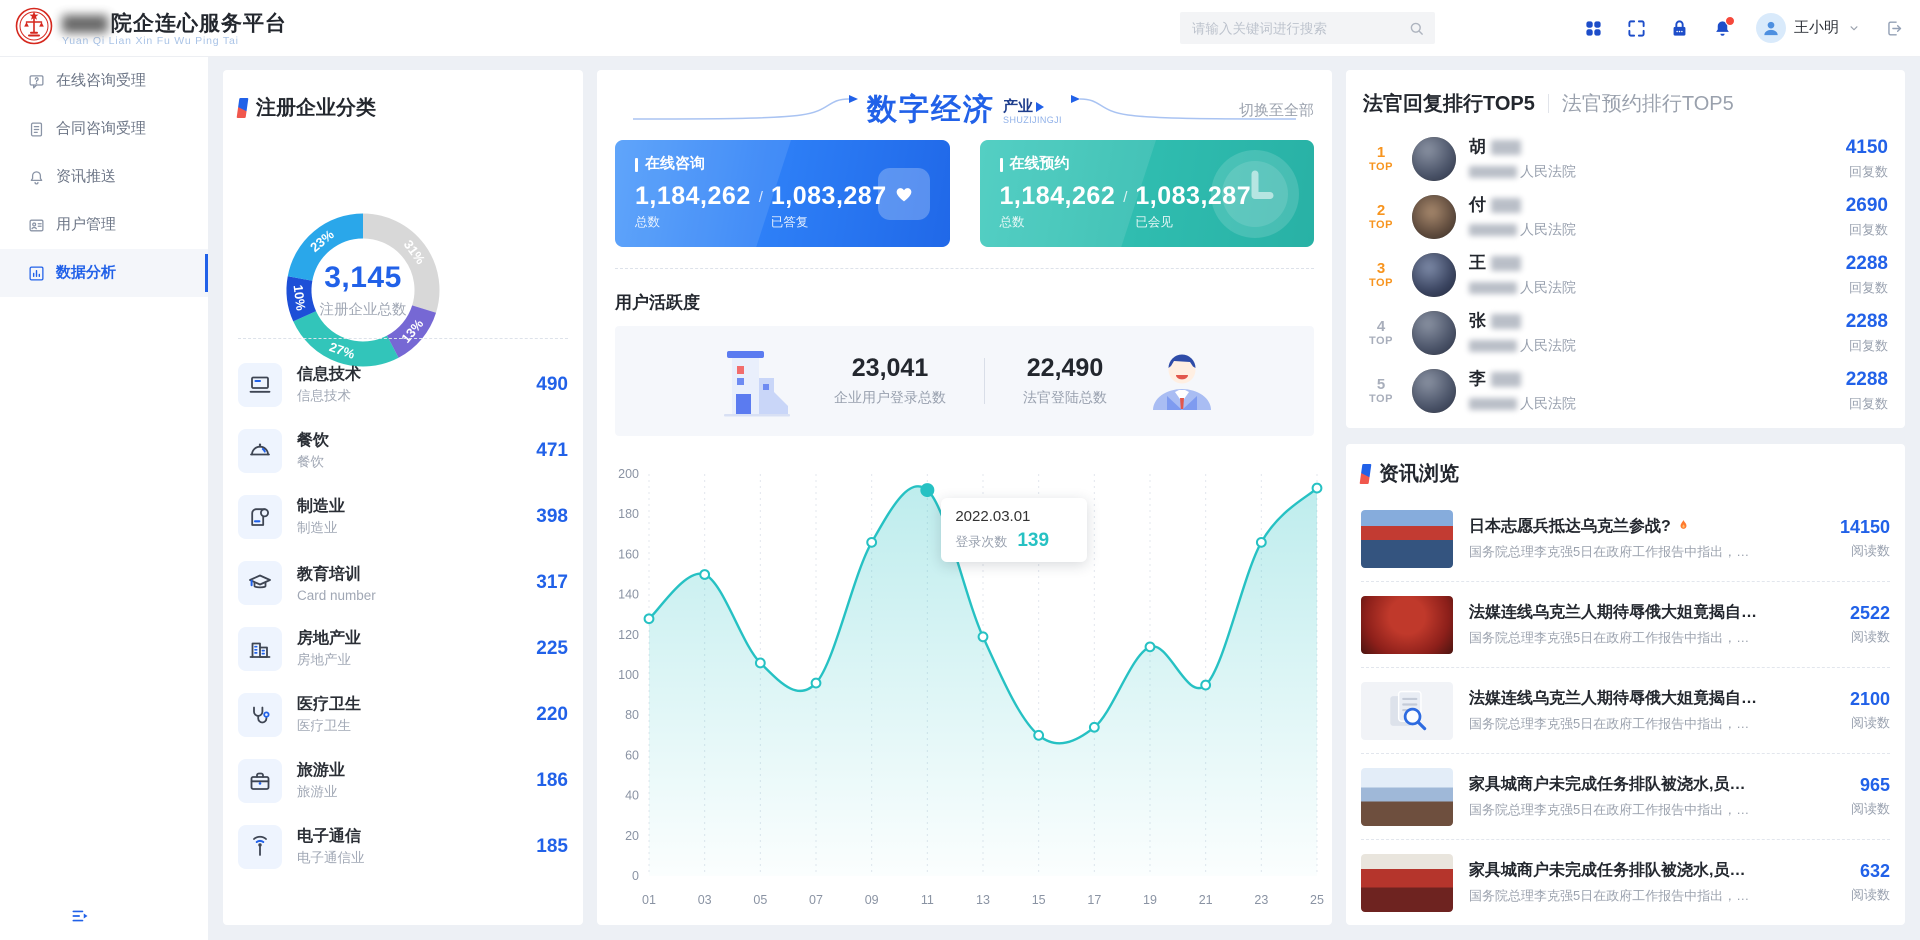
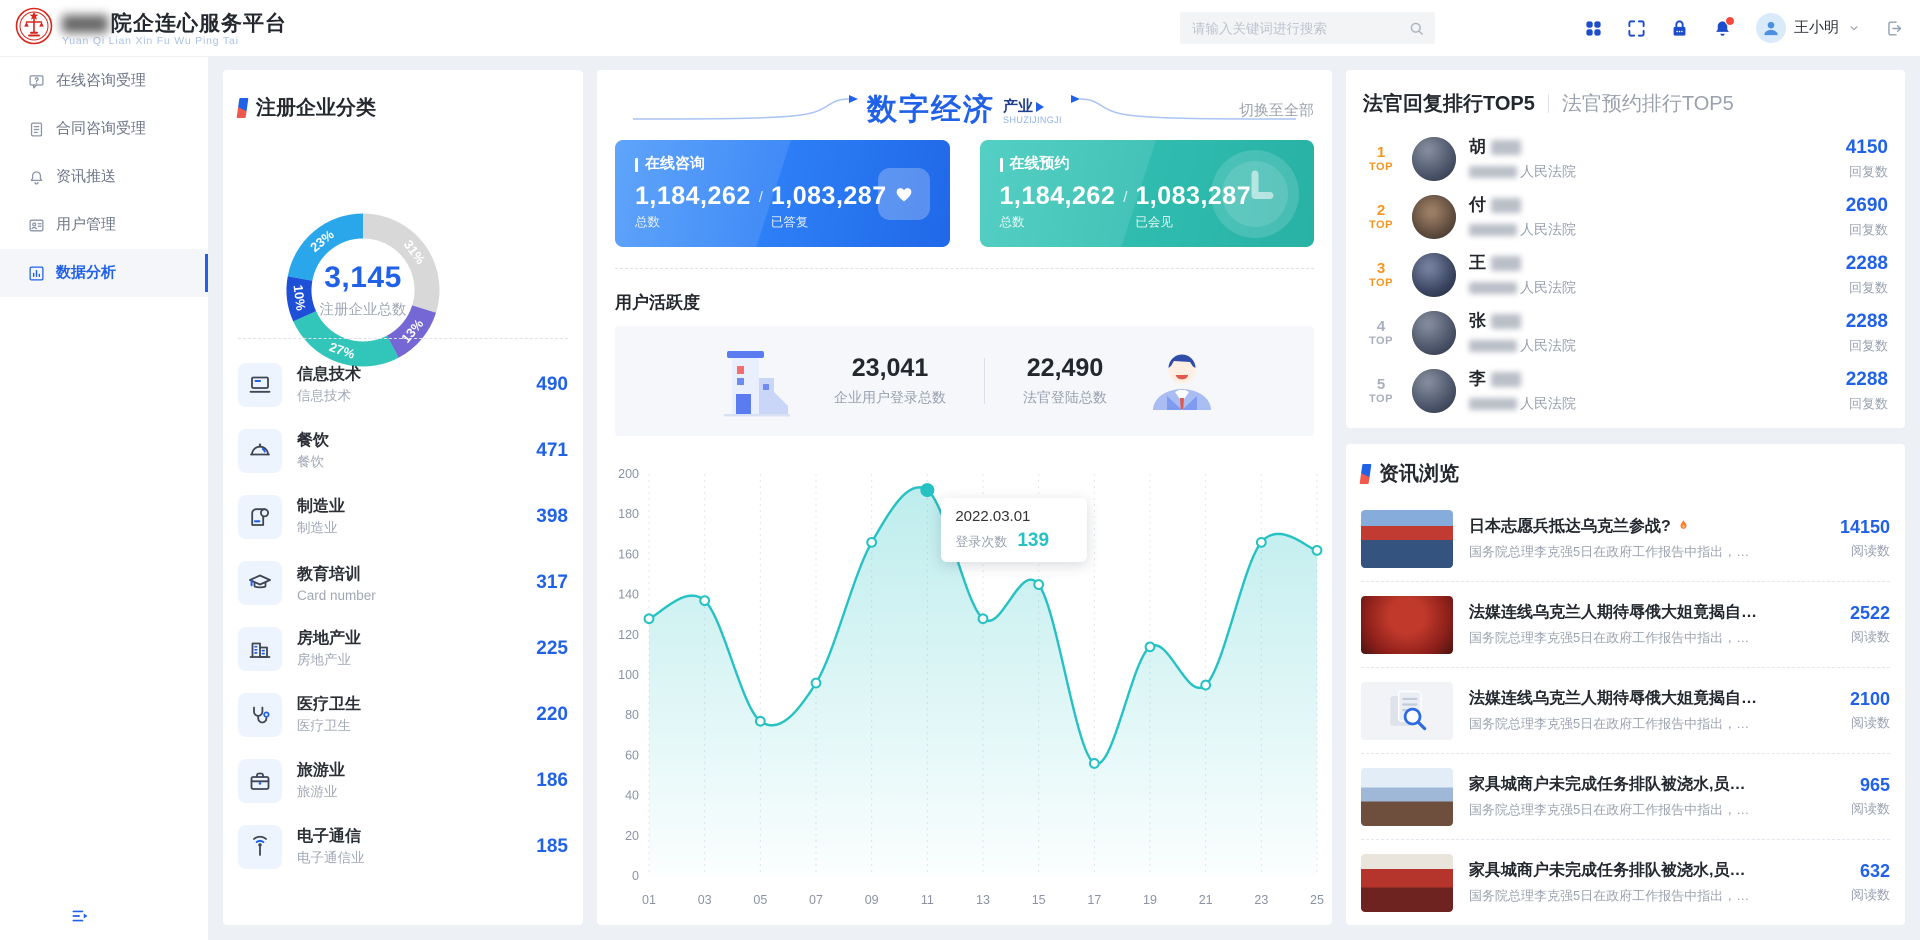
03: 150 -> 137
05: 106 -> 77
13: 119 -> 128
15: 70 -> 145
17: 74 -> 56
25: 193 -> 162
